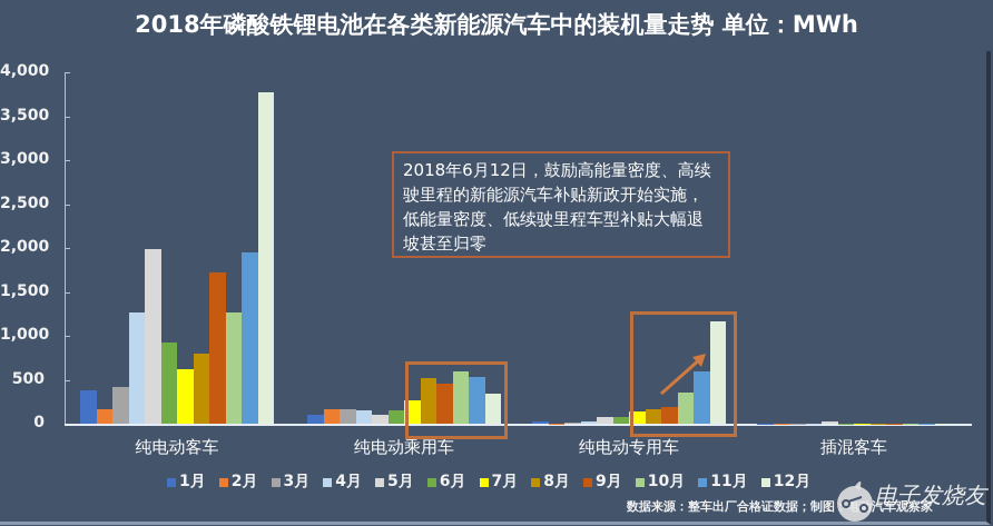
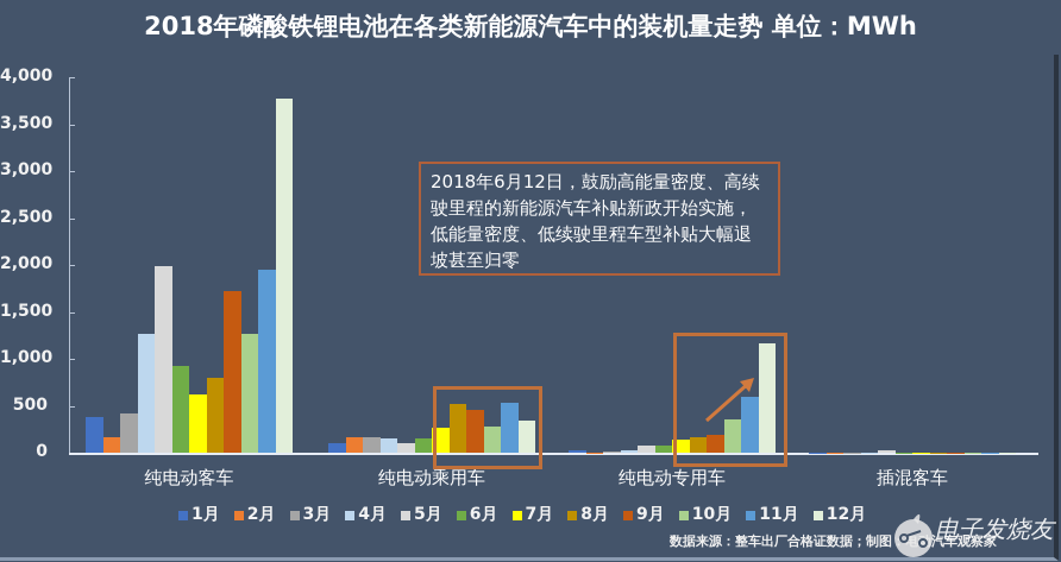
10月/纯电动乘用车: 600 -> 300
